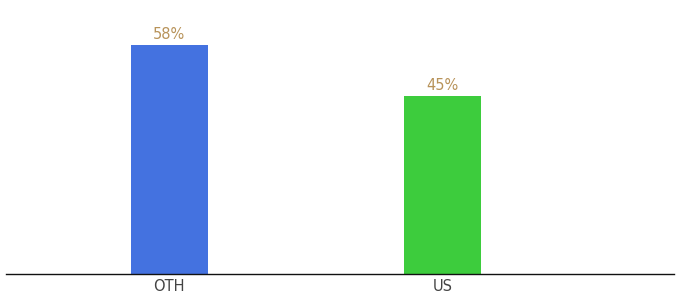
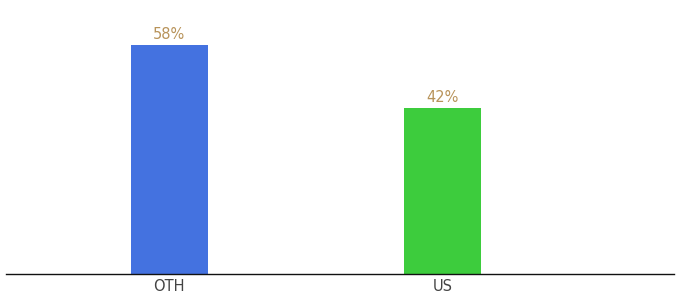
US: 45% -> 42%
